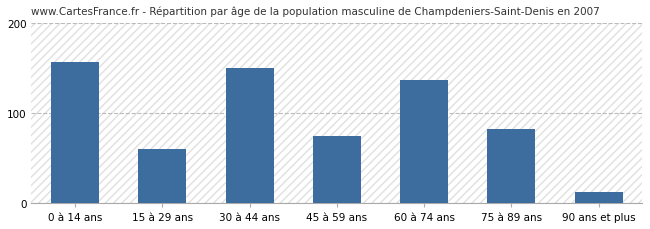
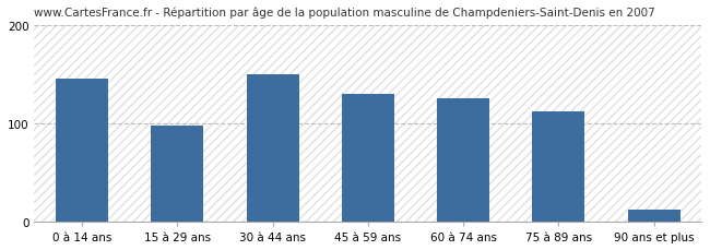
0 à 14 ans: 156 -> 145
15 à 29 ans: 60 -> 98
45 à 59 ans: 74 -> 130
60 à 74 ans: 136 -> 125
75 à 89 ans: 82 -> 112
